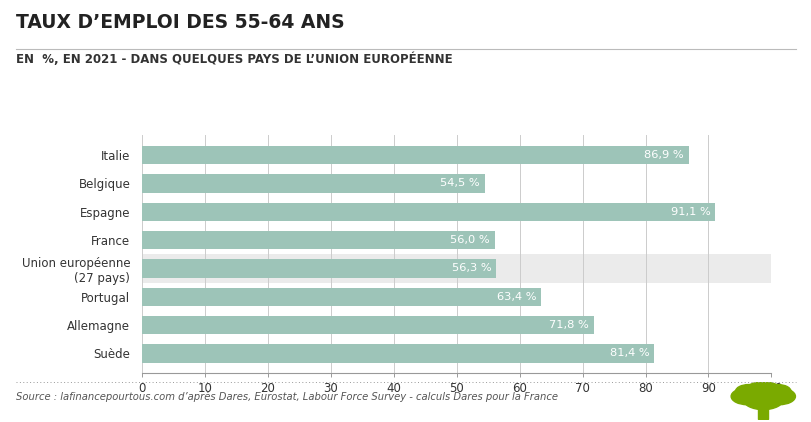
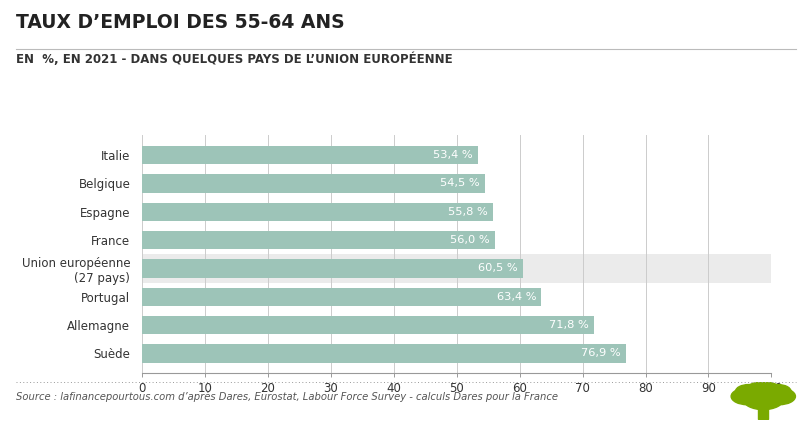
Italie: 86,9 -> 53,4
Espagne: 91,1 -> 55,8
Union européenne (27 pays): 56,3 -> 60,5
Suède: 81,4 -> 76,9
